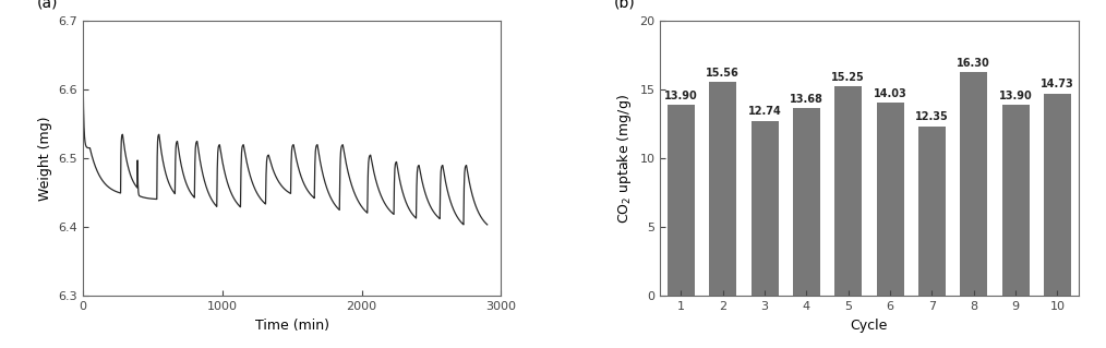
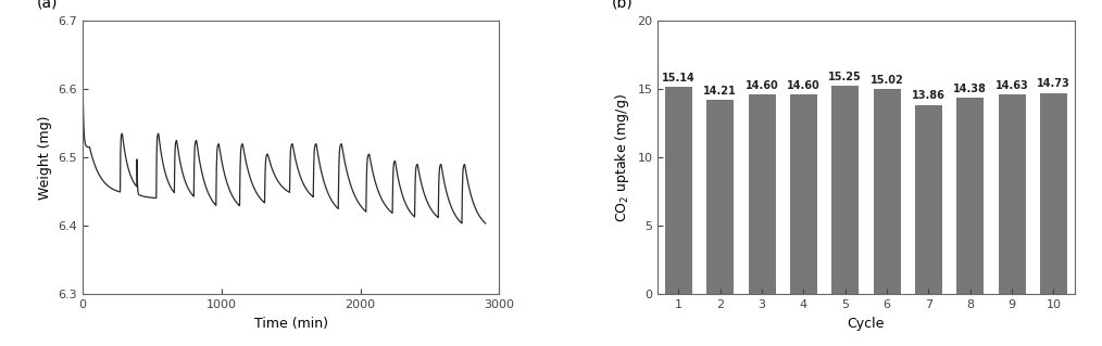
1: 13.90 -> 15.14
2: 15.56 -> 14.21
3: 12.74 -> 14.60
4: 13.68 -> 14.60
6: 14.03 -> 15.02
7: 12.35 -> 13.86
8: 16.30 -> 14.38
9: 13.90 -> 14.63
